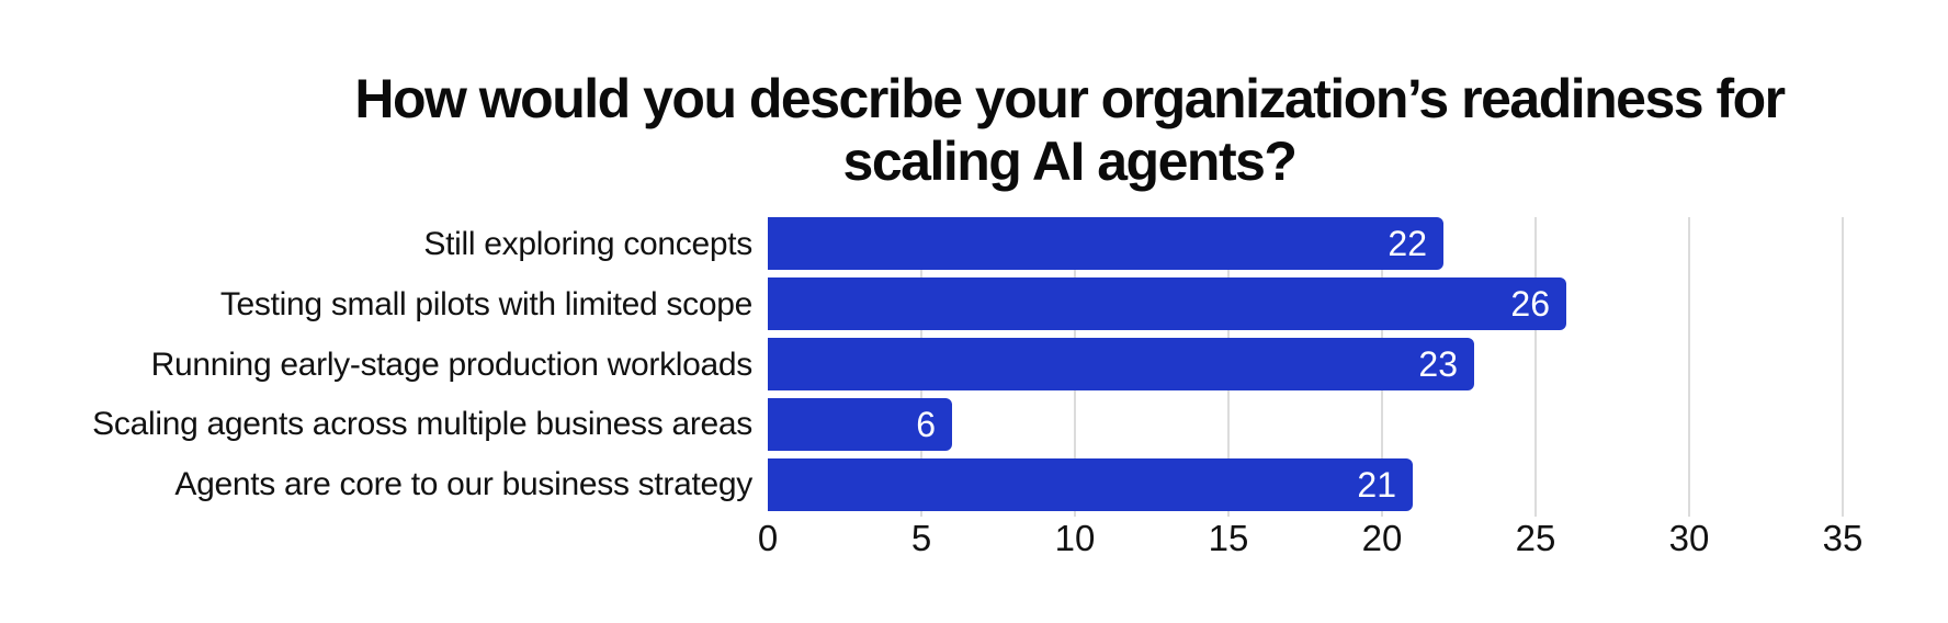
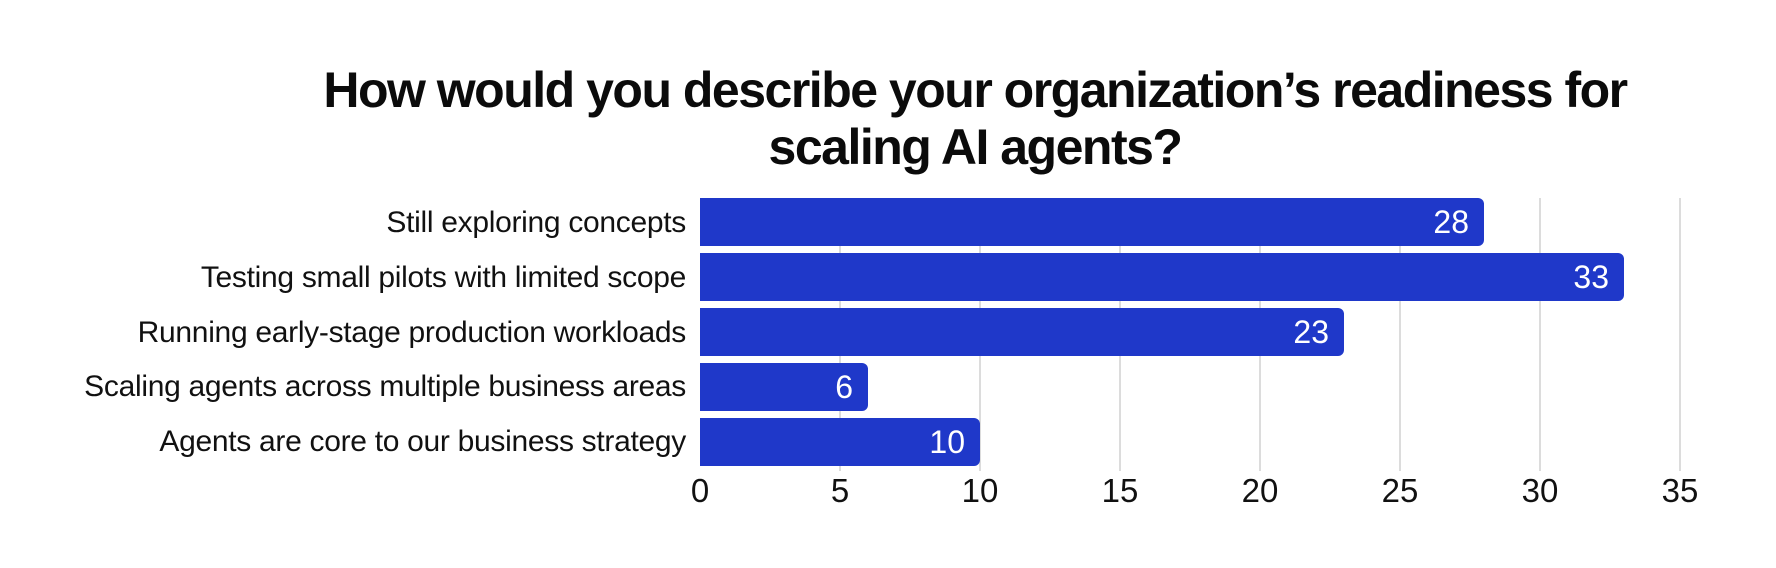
Still exploring concepts: 22 -> 28
Testing small pilots with limited scope: 26 -> 33
Agents are core to our business strategy: 21 -> 10
